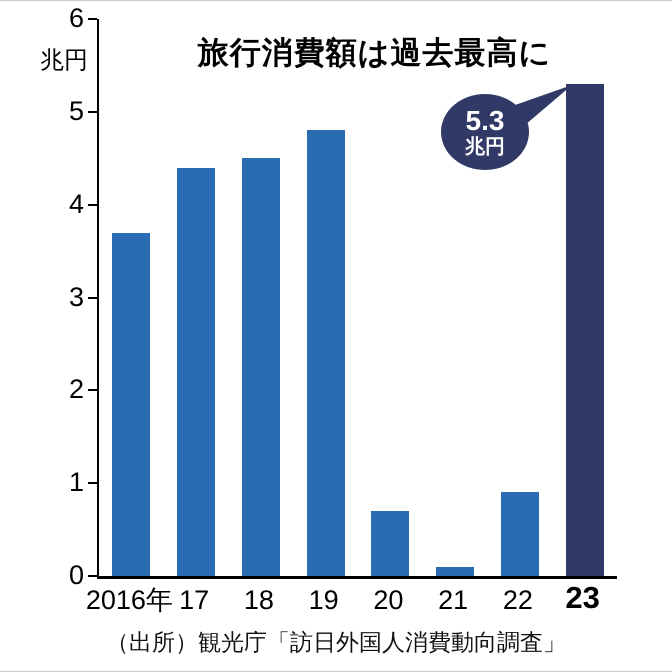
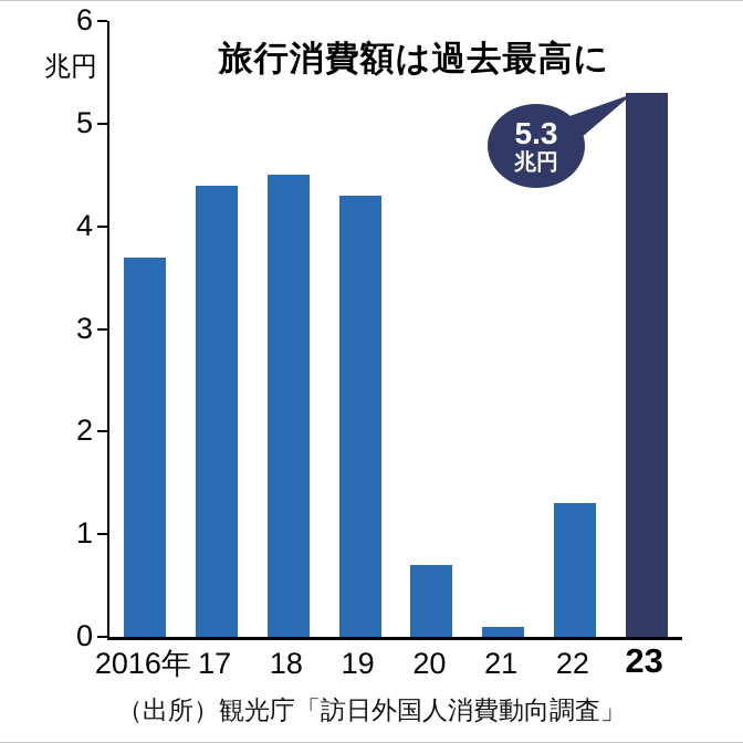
19: 4.8 -> 4.3
22: 0.9 -> 1.3
